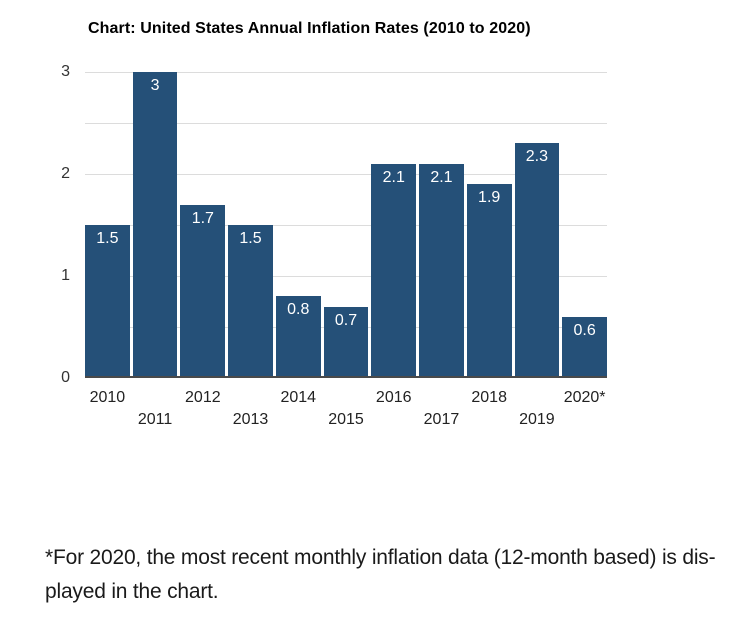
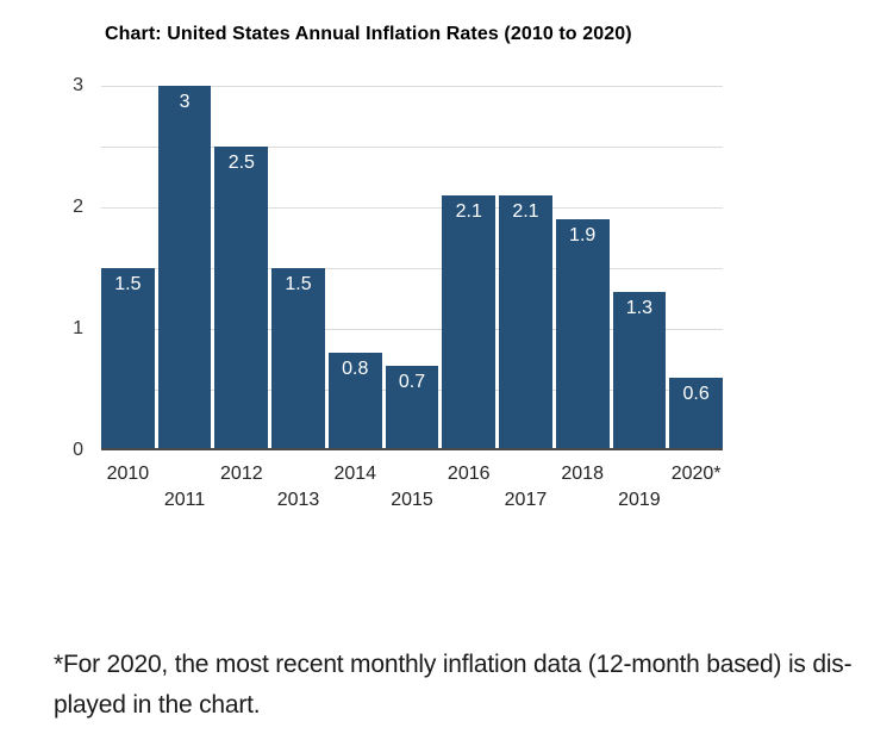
2012: 1.7 -> 2.5
2019: 2.3 -> 1.3
